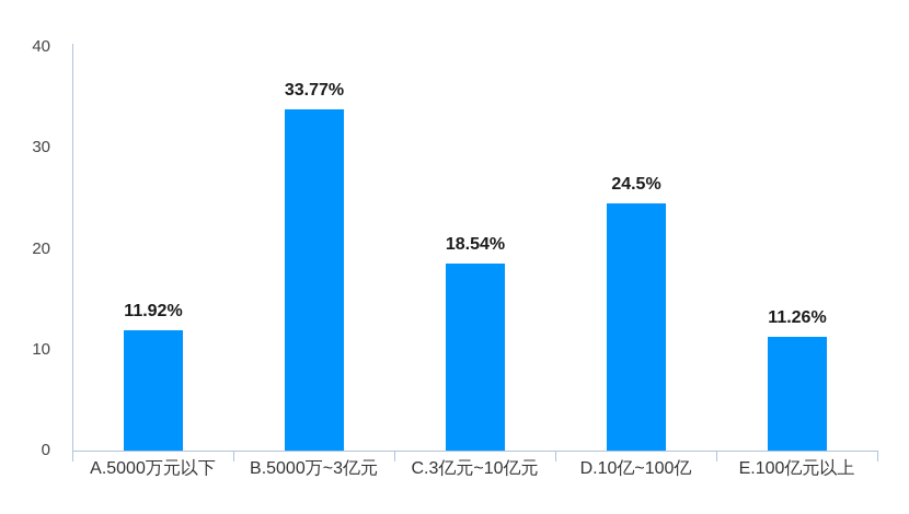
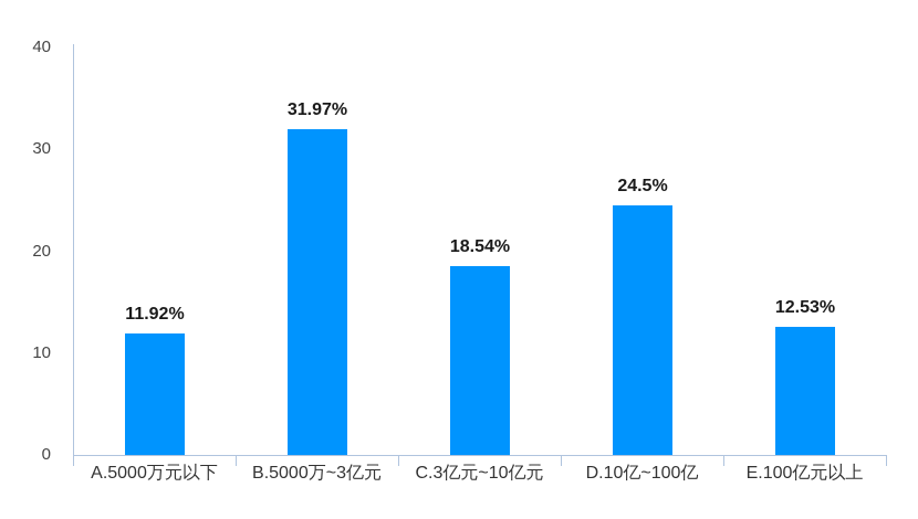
B.5000万~3亿元: 33.77% -> 31.97%
E.100亿元以上: 11.26% -> 12.53%
